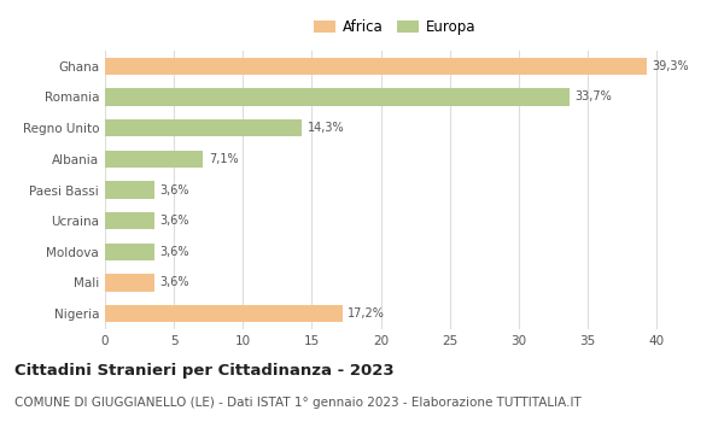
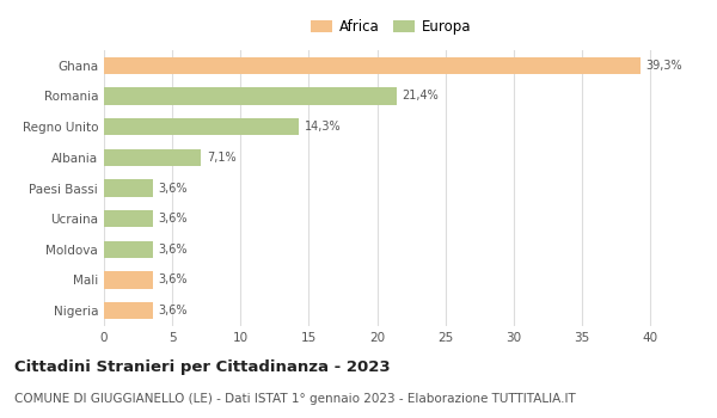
Romania: 33,7% -> 21,4%
Nigeria: 17,2% -> 3,6%
